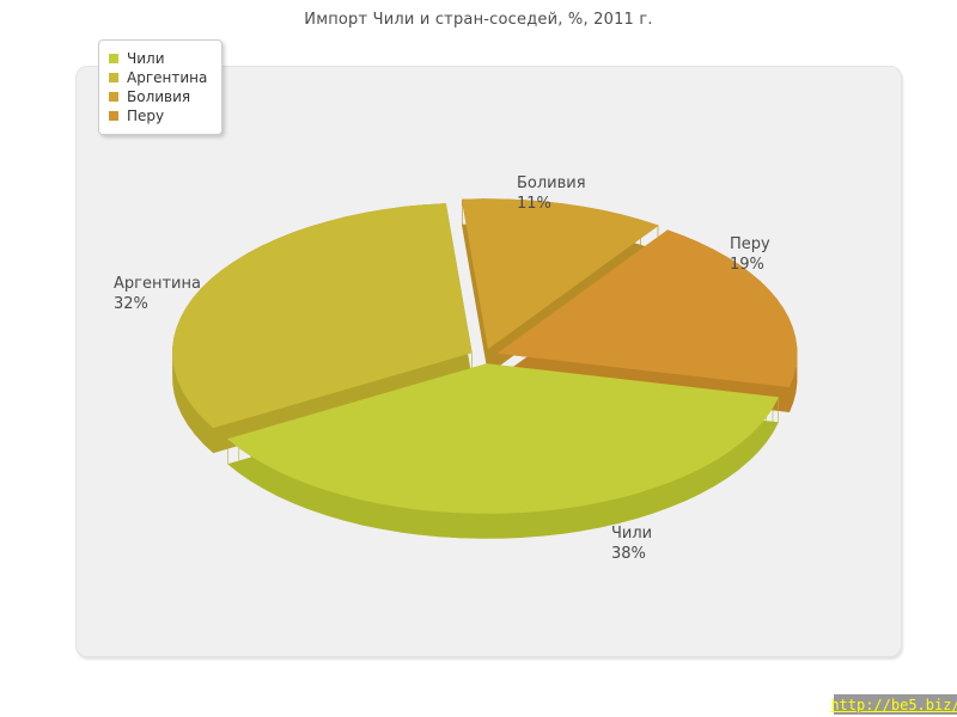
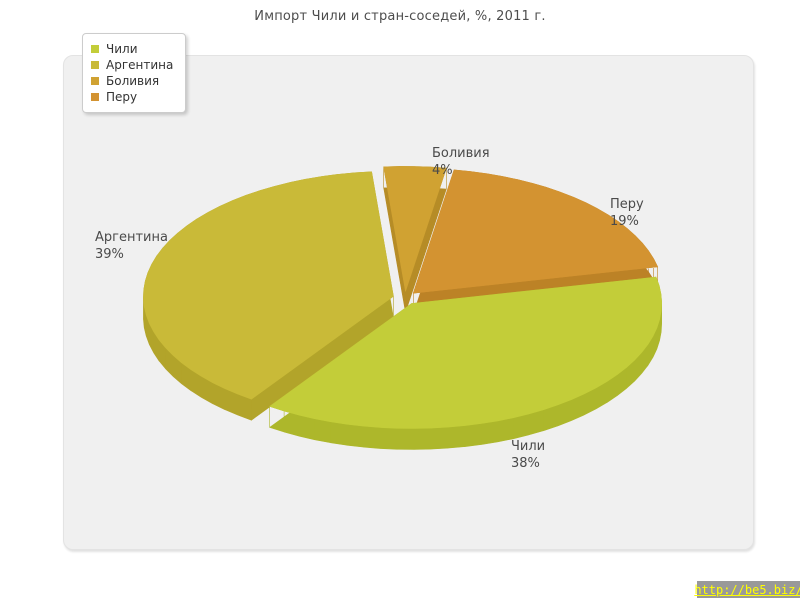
Аргентина: 32% -> 39%
Боливия: 11% -> 4%
